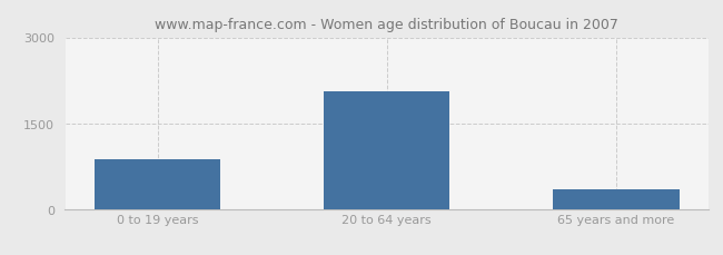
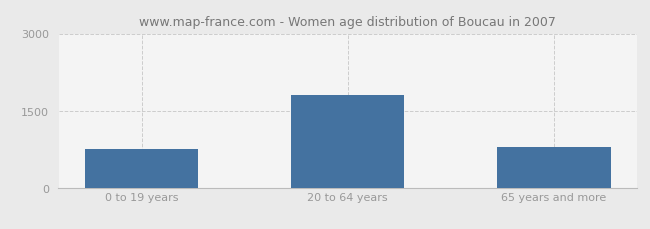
0 to 19 years: 860 -> 750
20 to 64 years: 2060 -> 1810
65 years and more: 340 -> 800
